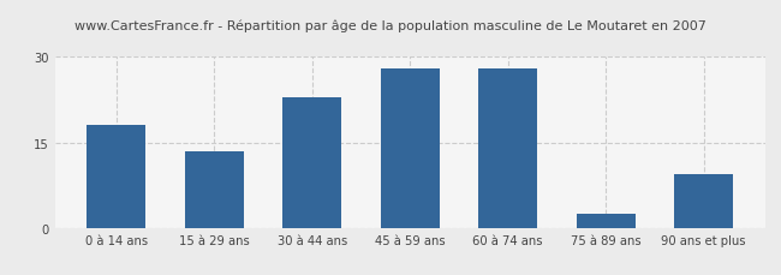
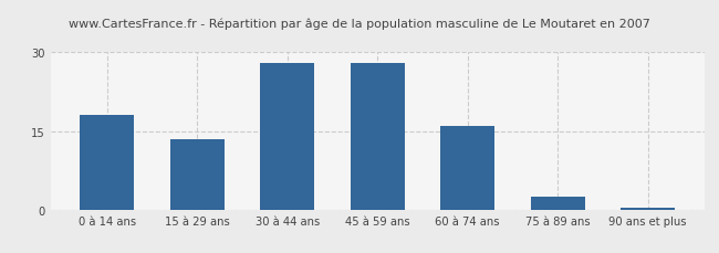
30 à 44 ans: 23.0 -> 28.0
60 à 74 ans: 28.0 -> 16.0
90 ans et plus: 9.5 -> 0.3
